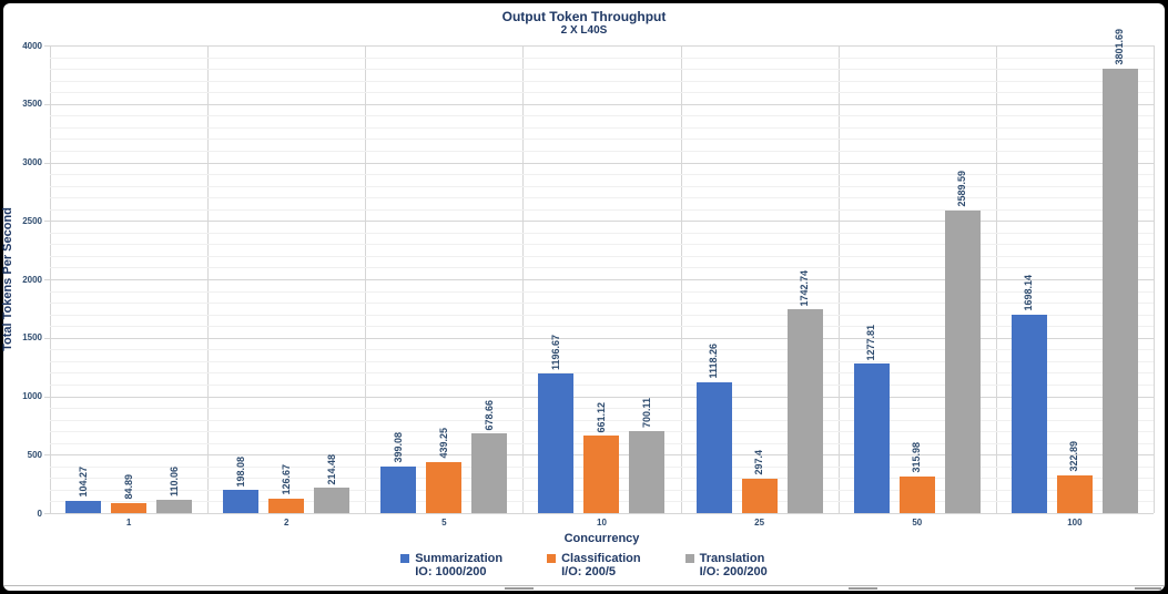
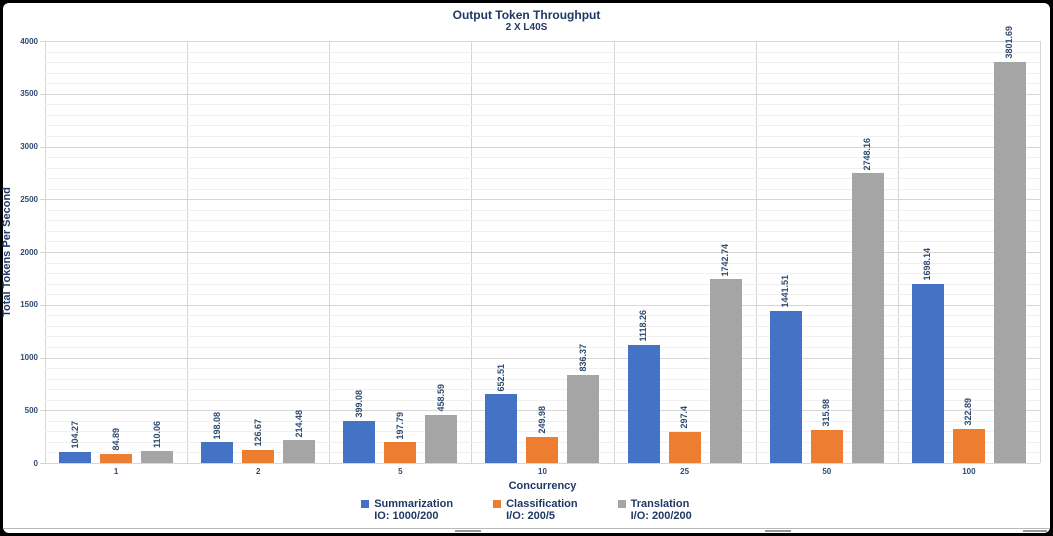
Classification/5: 439.25 -> 197.79
Translation/5: 678.66 -> 458.59
Summarization/10: 1196.67 -> 652.51
Classification/10: 661.12 -> 249.98
Translation/10: 700.11 -> 836.37
Summarization/50: 1277.81 -> 1441.51
Translation/50: 2589.59 -> 2748.16
